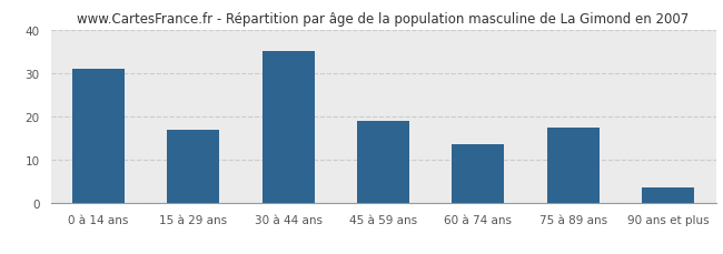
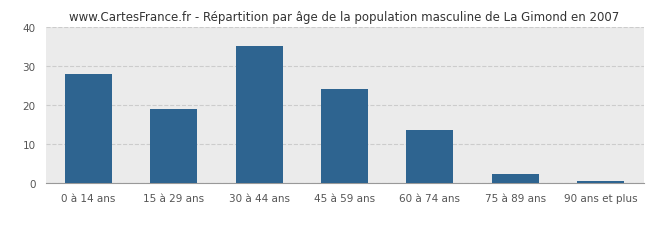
0 à 14 ans: 31.0 -> 28.0
15 à 29 ans: 17.0 -> 19.0
45 à 59 ans: 19.0 -> 24.0
75 à 89 ans: 17.5 -> 2.2
90 ans et plus: 3.5 -> 0.4
